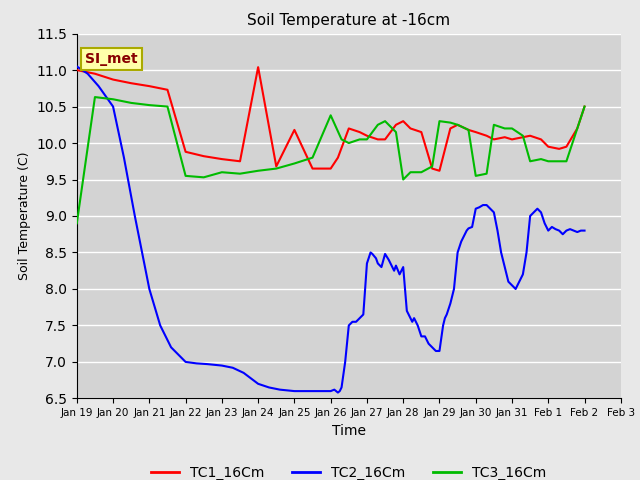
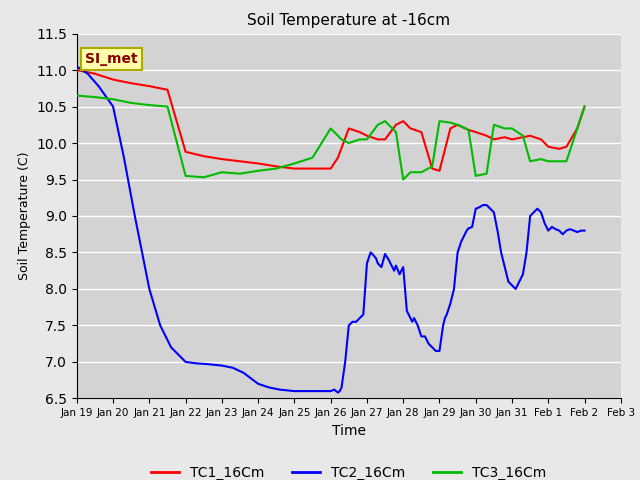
TC3_16Cm/Jan 19: 8.90 -> 10.65
TC1_16Cm/Jan 24: 11.04 -> 9.72
TC1_16Cm/Jan 25: 10.18 -> 9.65
TC3_16Cm/Jan 26: 10.38 -> 10.20
